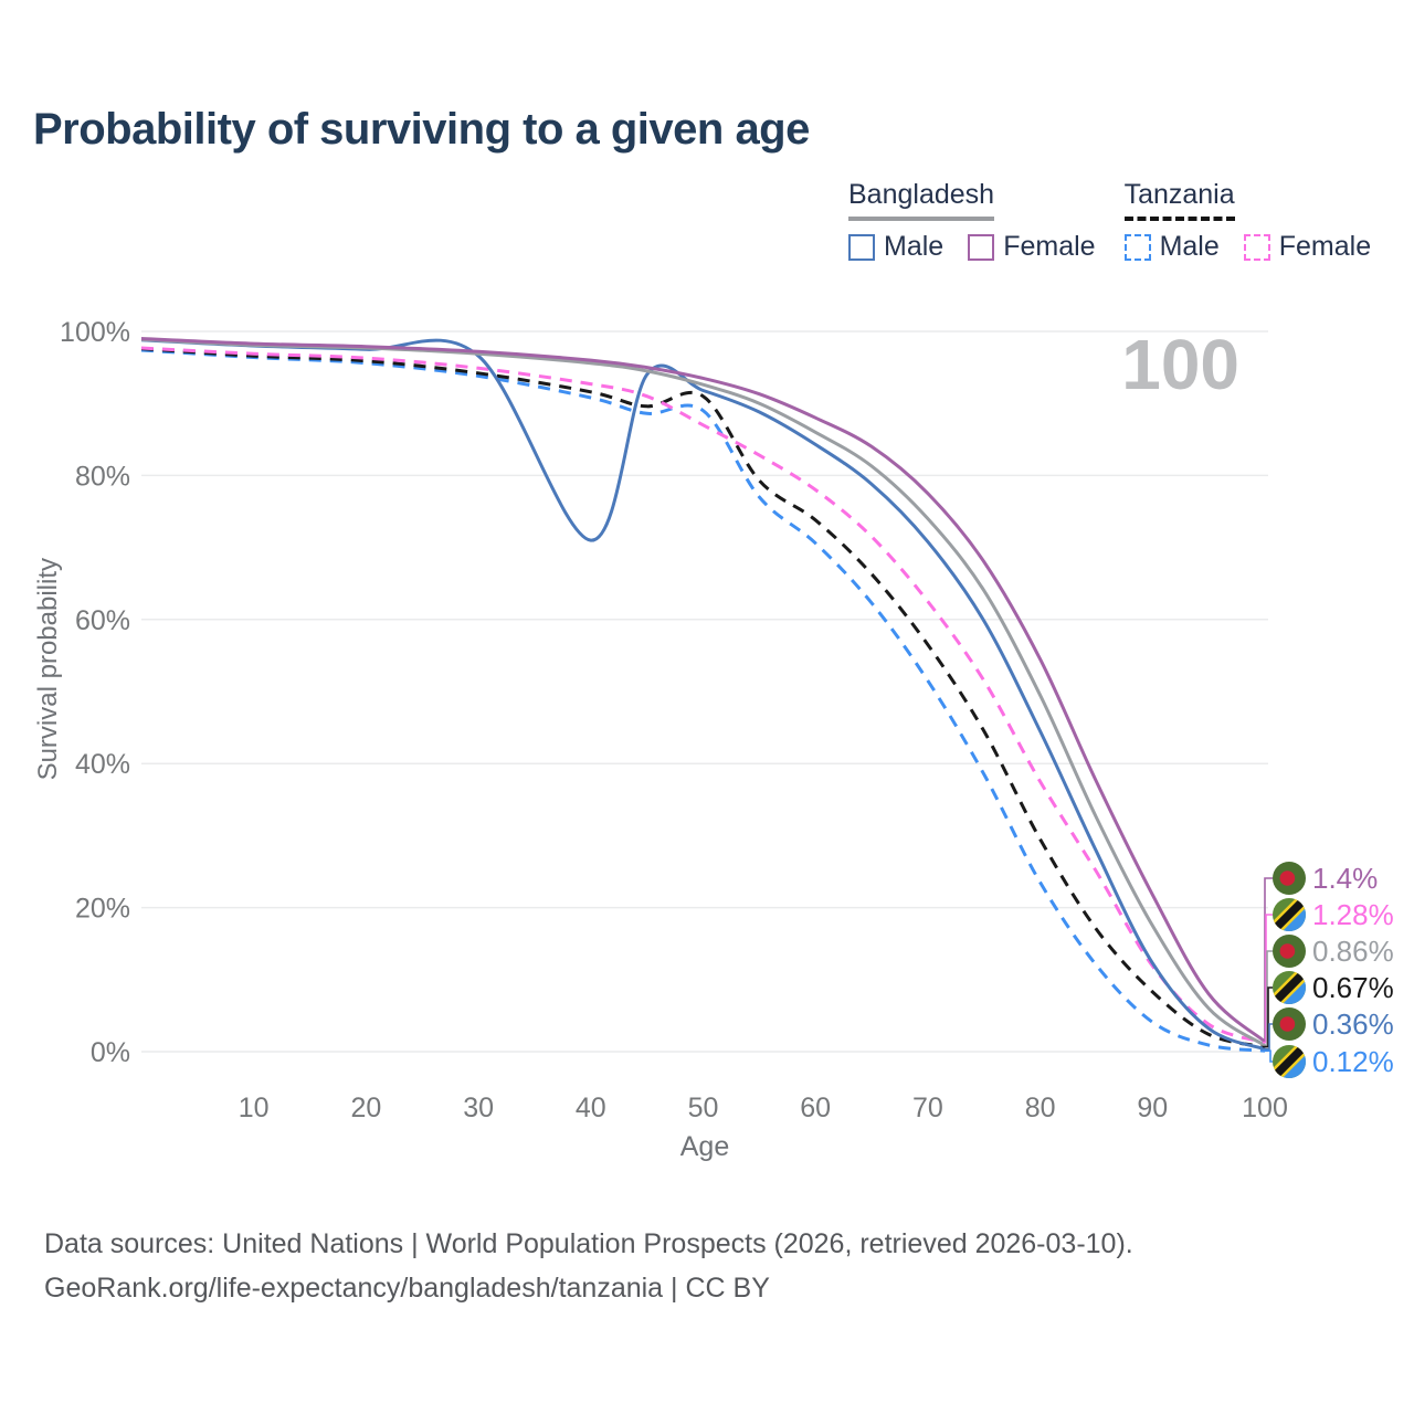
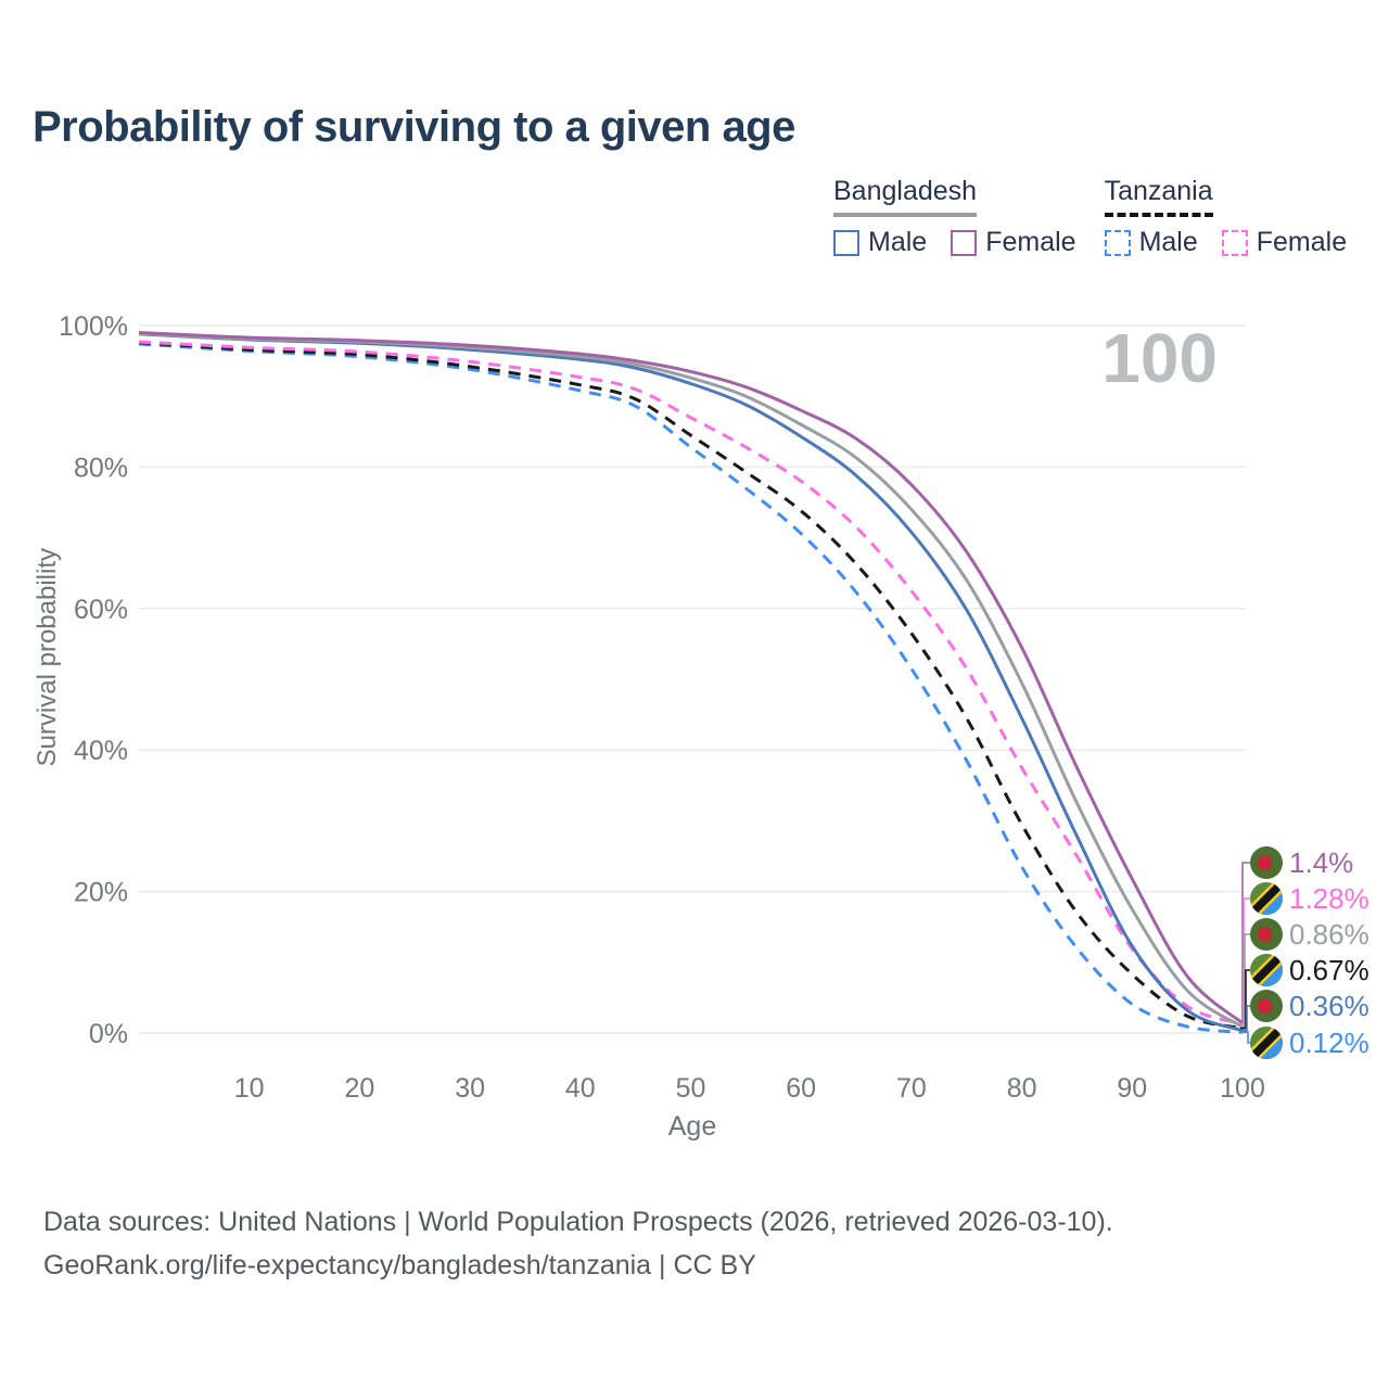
Bangladesh Male/40: 71% -> 95%
Tanzania/50: 91% -> 84%
Tanzania Male/50: 89% -> 83%
